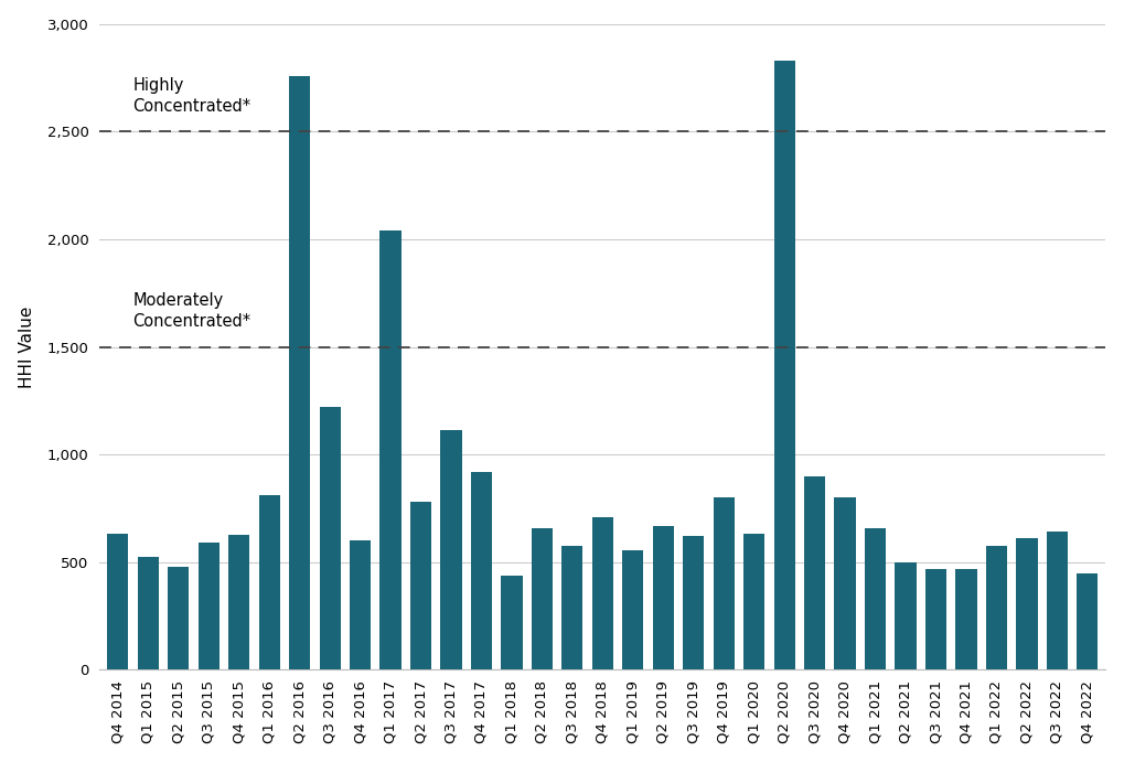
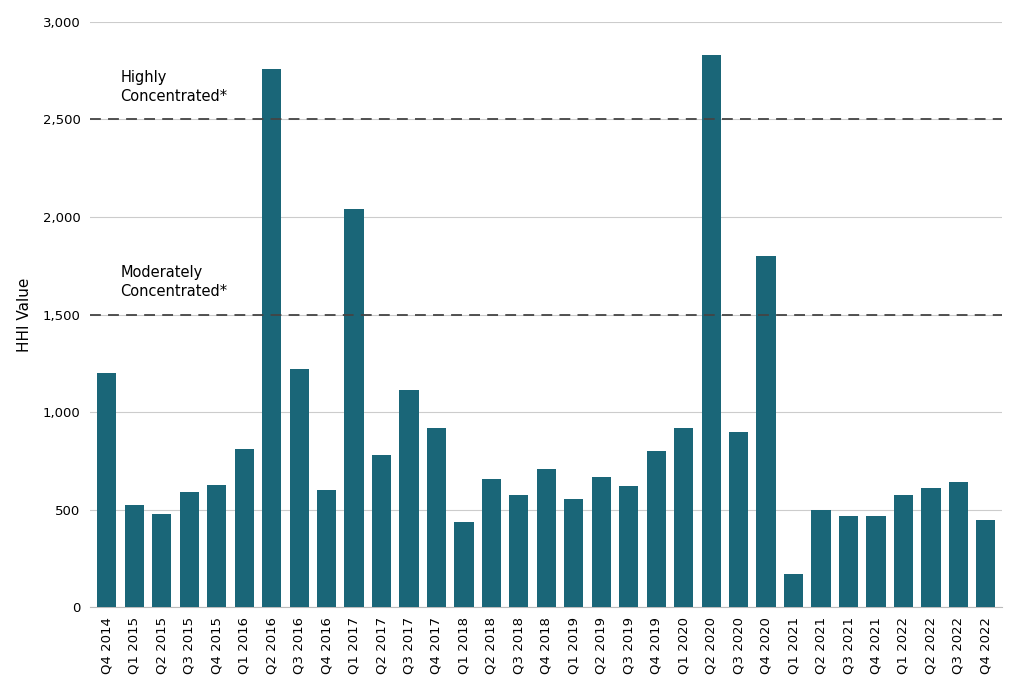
Q4 2014: 630 -> 1,200
Q1 2020: 630 -> 920
Q4 2020: 800 -> 1,800
Q1 2021: 660 -> 170
